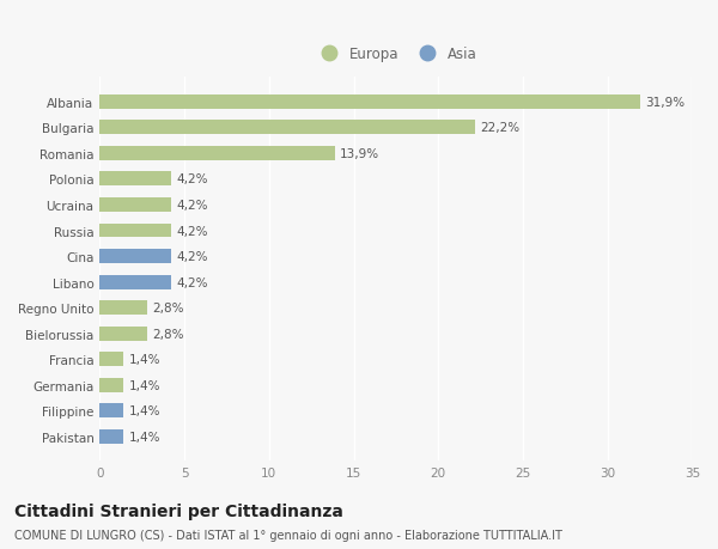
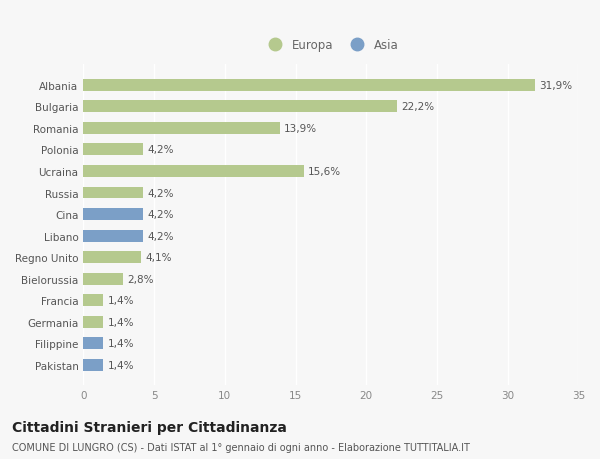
Ucraina: 4,2% -> 15,6%
Regno Unito: 2,8% -> 4,1%
